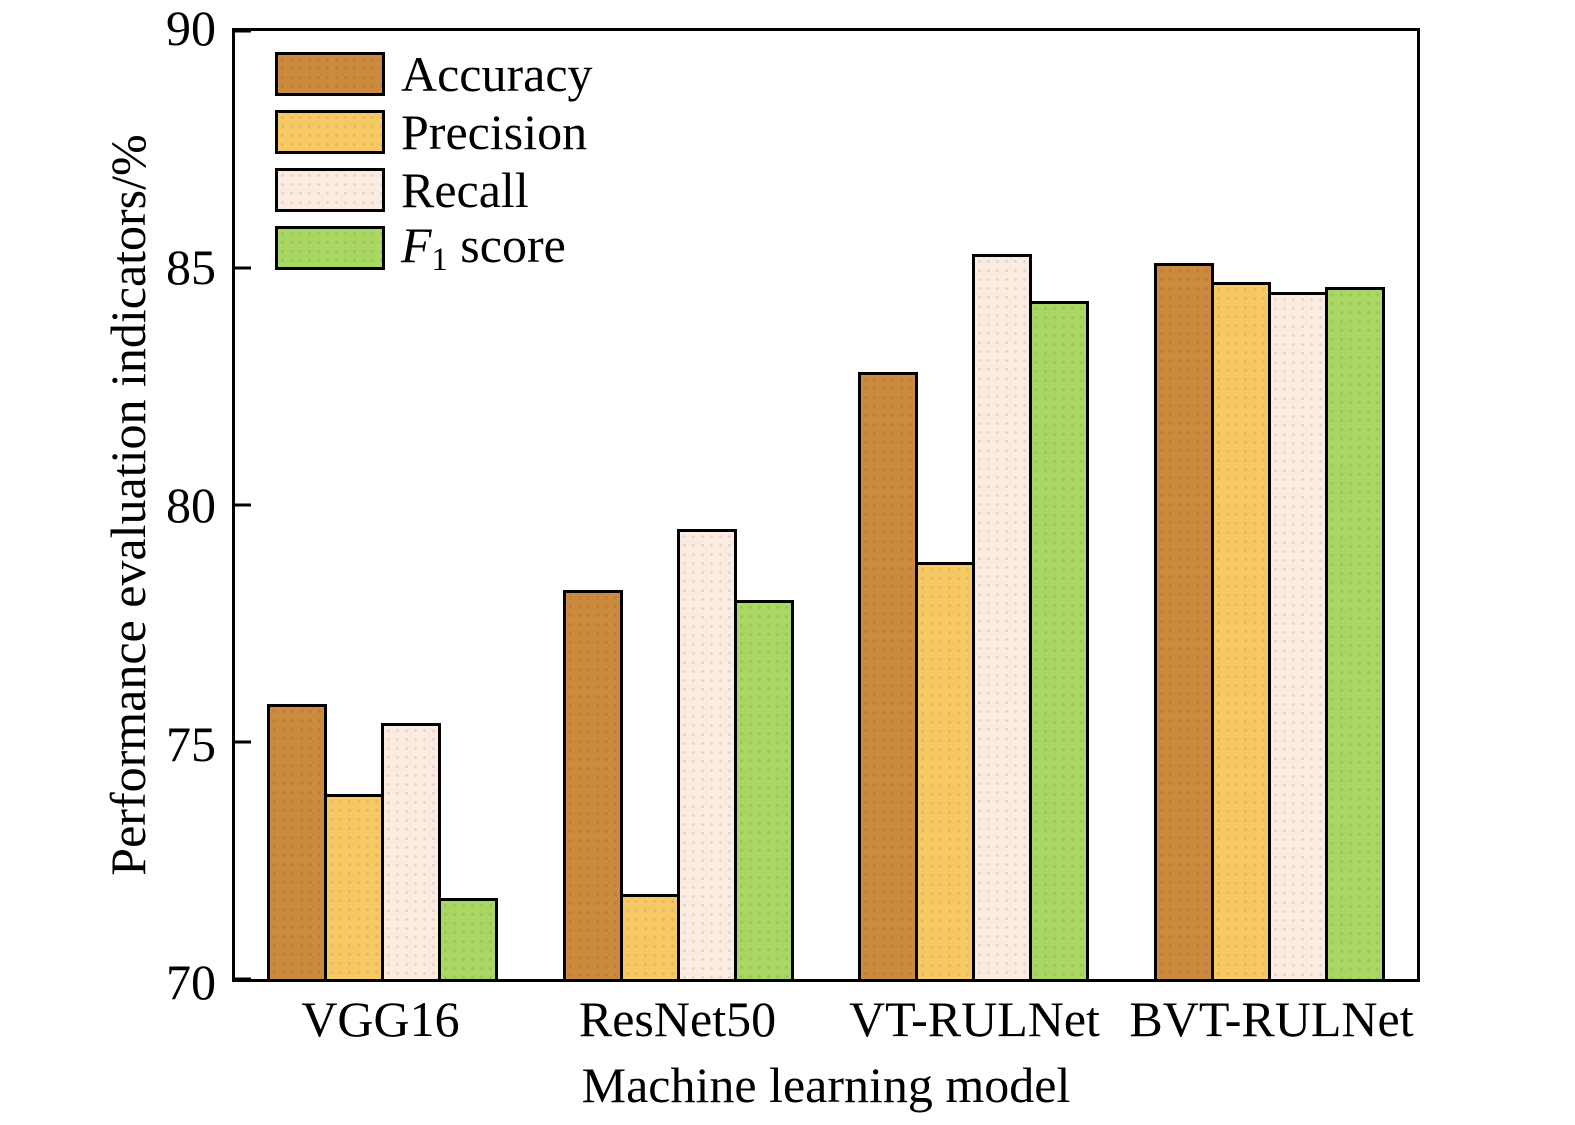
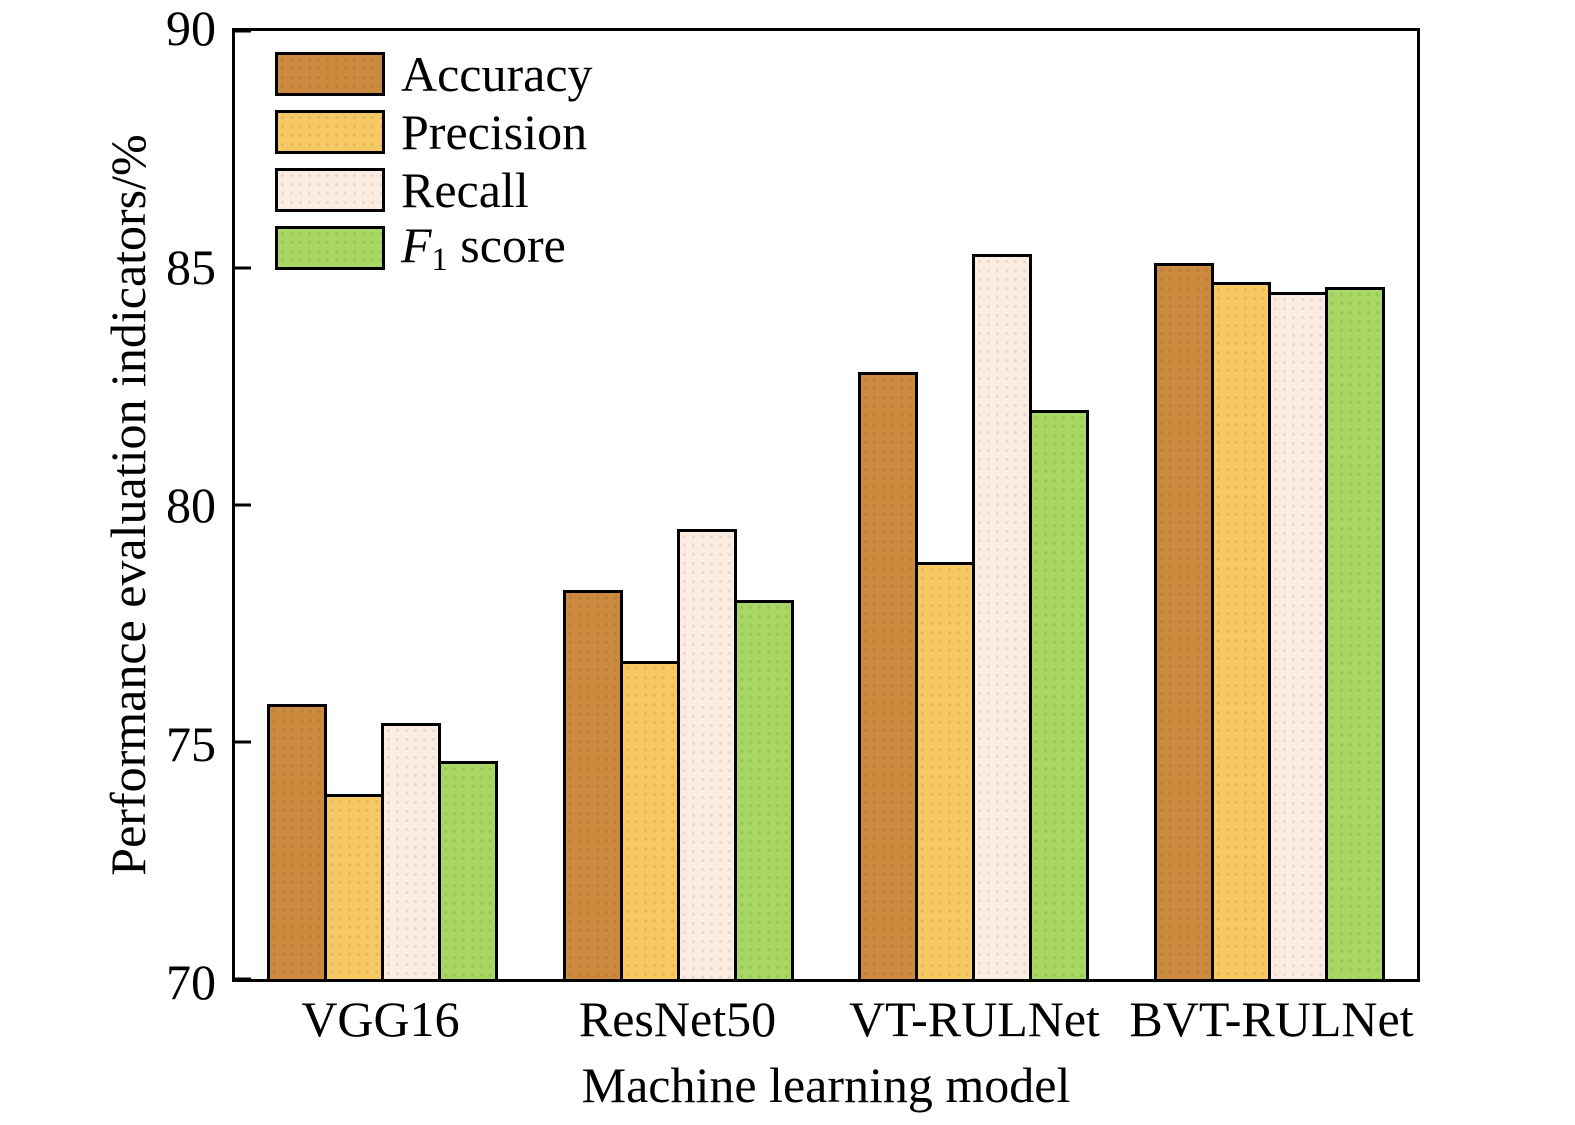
F1 score/VGG16: 71.7 -> 74.6
Precision/ResNet50: 71.8 -> 76.7
F1 score/VT-RULNet: 84.3 -> 82.0
